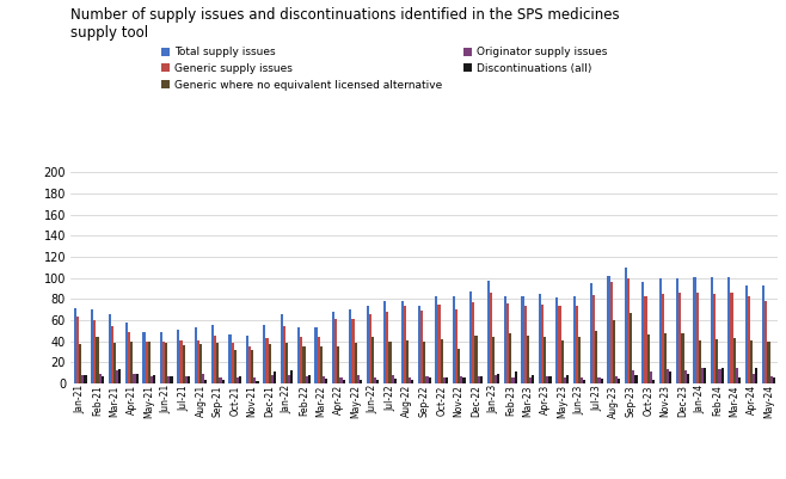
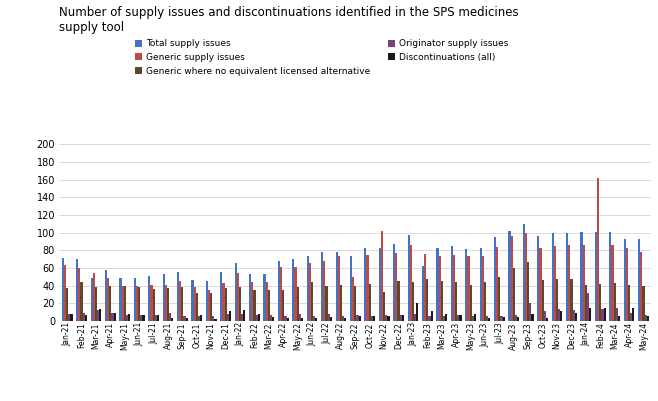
Total supply issues/Mar-21: 65 -> 48
Generic supply issues/Sep-22: 69 -> 50
Generic supply issues/Nov-22: 70 -> 102
Discontinuations (all)/Jan-23: 9 -> 20
Total supply issues/Feb-23: 82 -> 62
Originator supply issues/Sep-23: 12 -> 20
Originator supply issues/Jan-24: 14 -> 32
Generic supply issues/Feb-24: 85 -> 162
